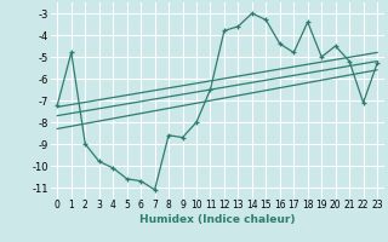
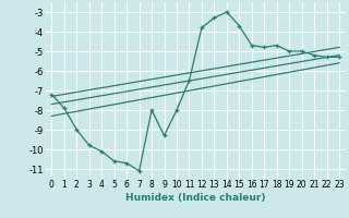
1: -4.8 -> -7.9
8: -8.6 -> -8.0
9: -8.7 -> -9.3
13: -3.6 -> -3.3
15: -3.3 -> -3.7
16: -4.4 -> -4.7
18: -3.4 -> -4.7
20: -4.5 -> -5.0
22: -7.1 -> -5.3
